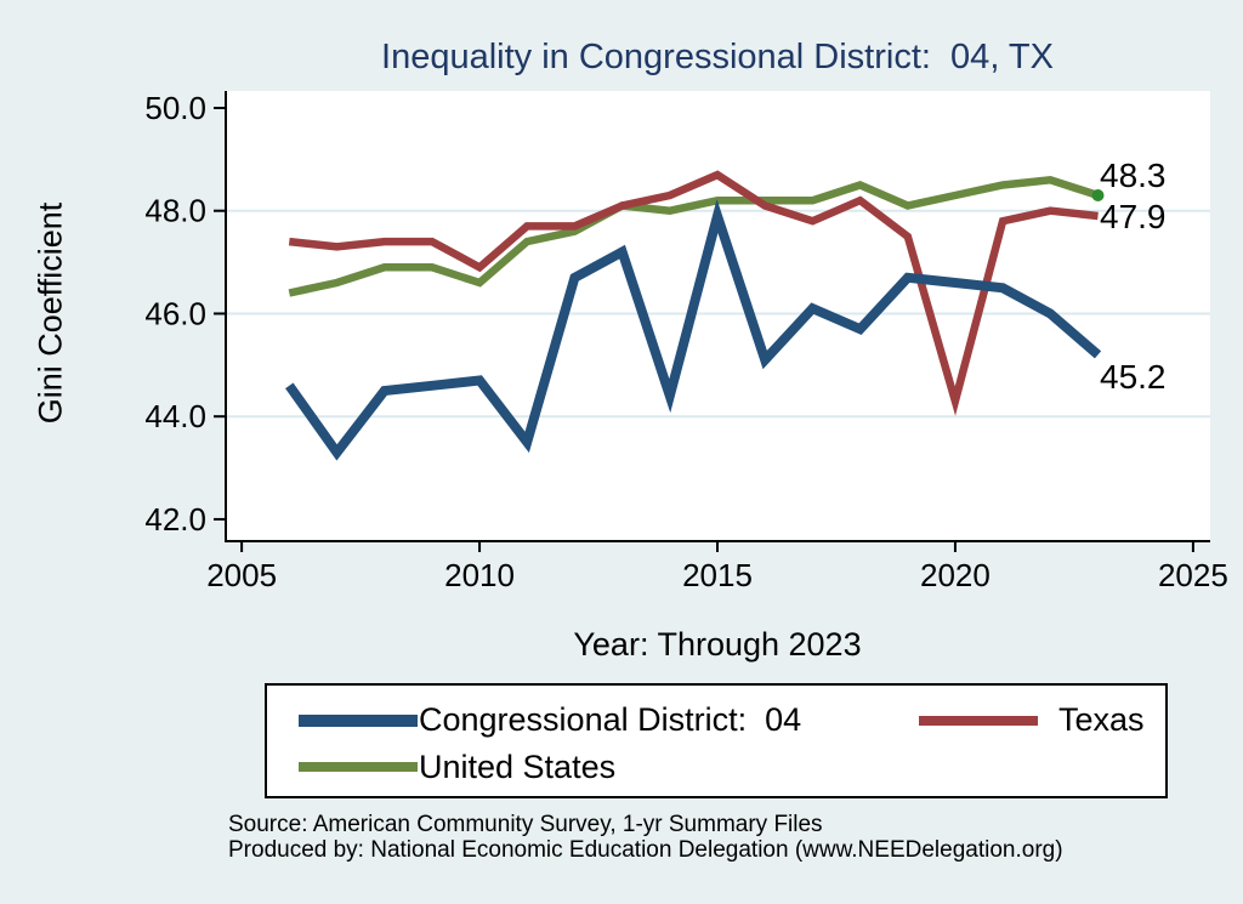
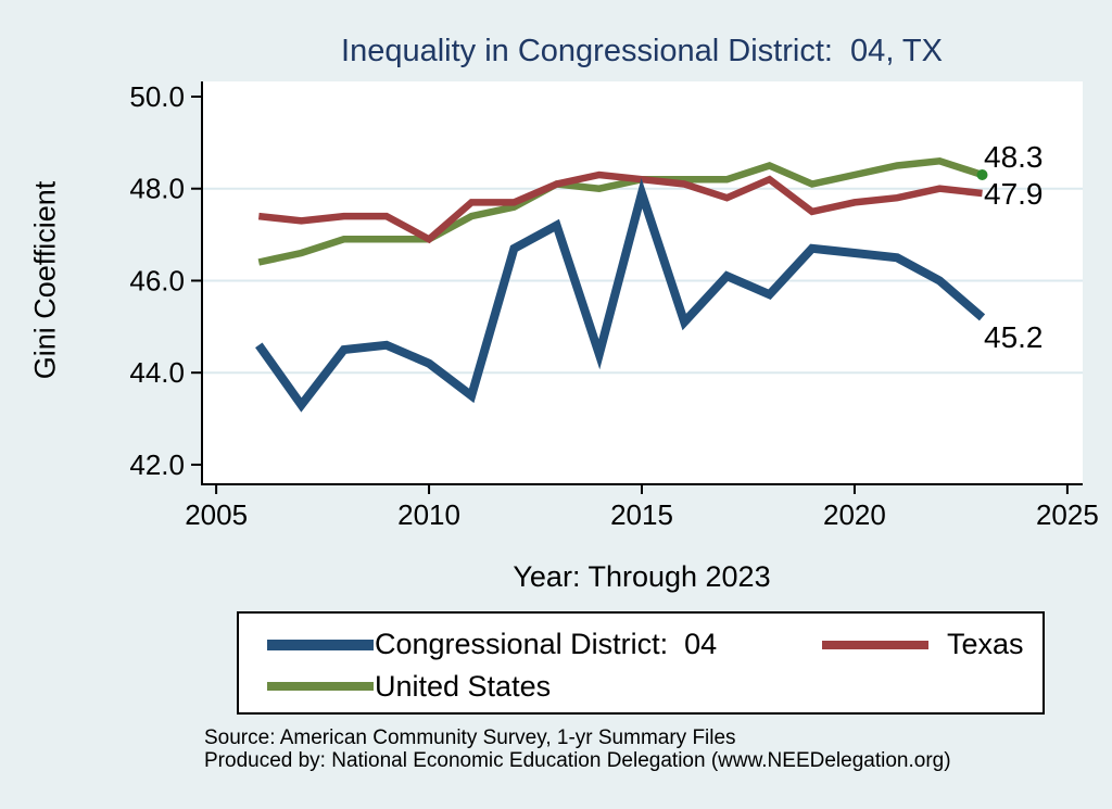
Congressional District: 04/2010: 44.7 -> 44.2
United States/2010: 46.6 -> 46.9
Texas/2015: 48.7 -> 48.2
Texas/2020: 44.3 -> 47.7
